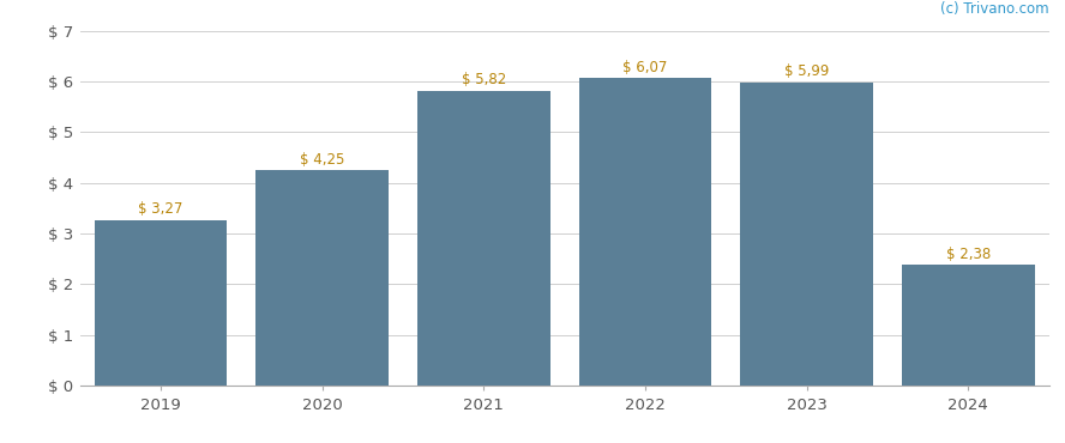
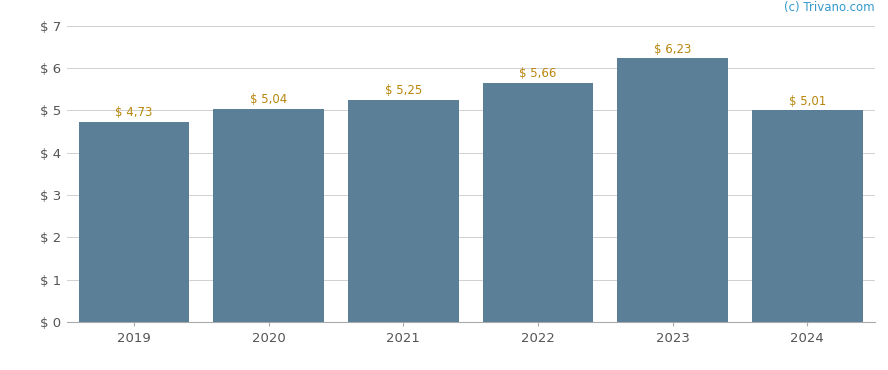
2019: 3,27 -> 4,73
2020: 4,25 -> 5,04
2021: 5,82 -> 5,25
2022: 6,07 -> 5,66
2023: 5,99 -> 6,23
2024: 2,38 -> 5,01
